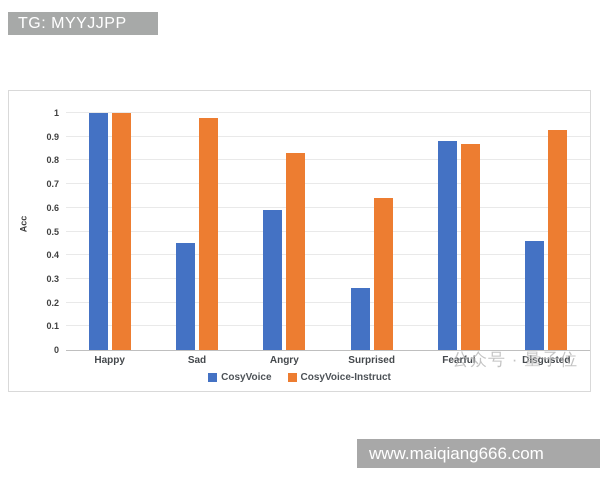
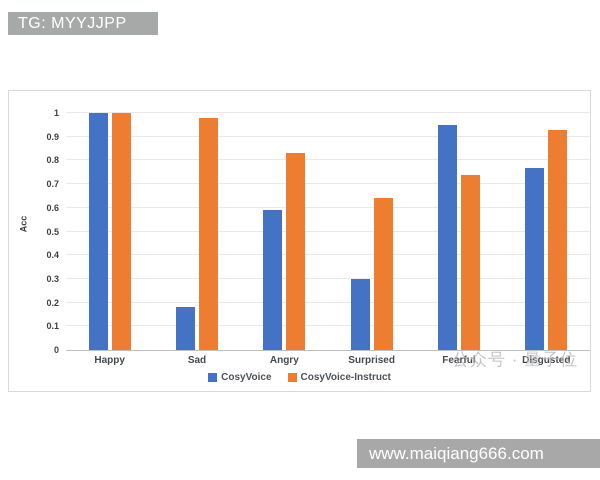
CosyVoice/Sad: 0.45 -> 0.18
CosyVoice/Surprised: 0.26 -> 0.30
CosyVoice/Fearful: 0.88 -> 0.95
CosyVoice-Instruct/Fearful: 0.87 -> 0.74
CosyVoice/Disgusted: 0.46 -> 0.77
